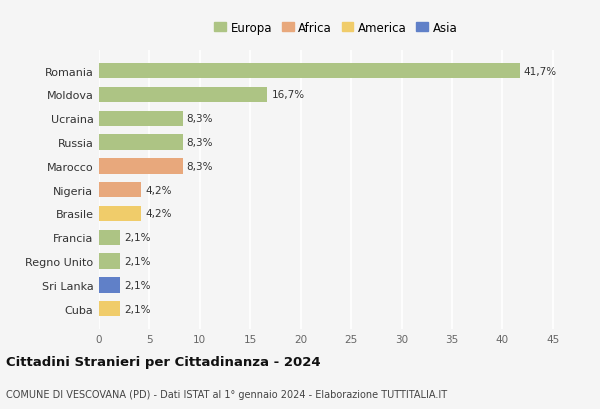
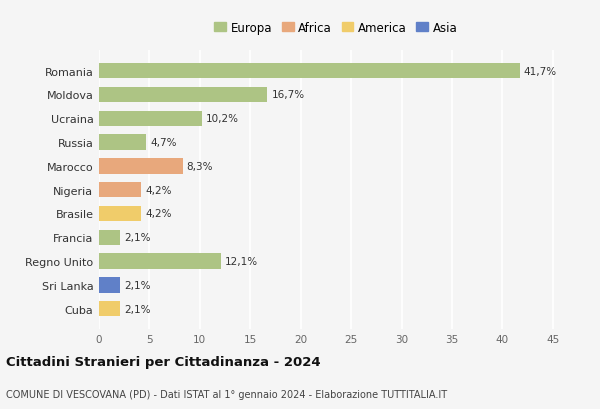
Ucraina: 8,3% -> 10,2%
Russia: 8,3% -> 4,7%
Regno Unito: 2,1% -> 12,1%
